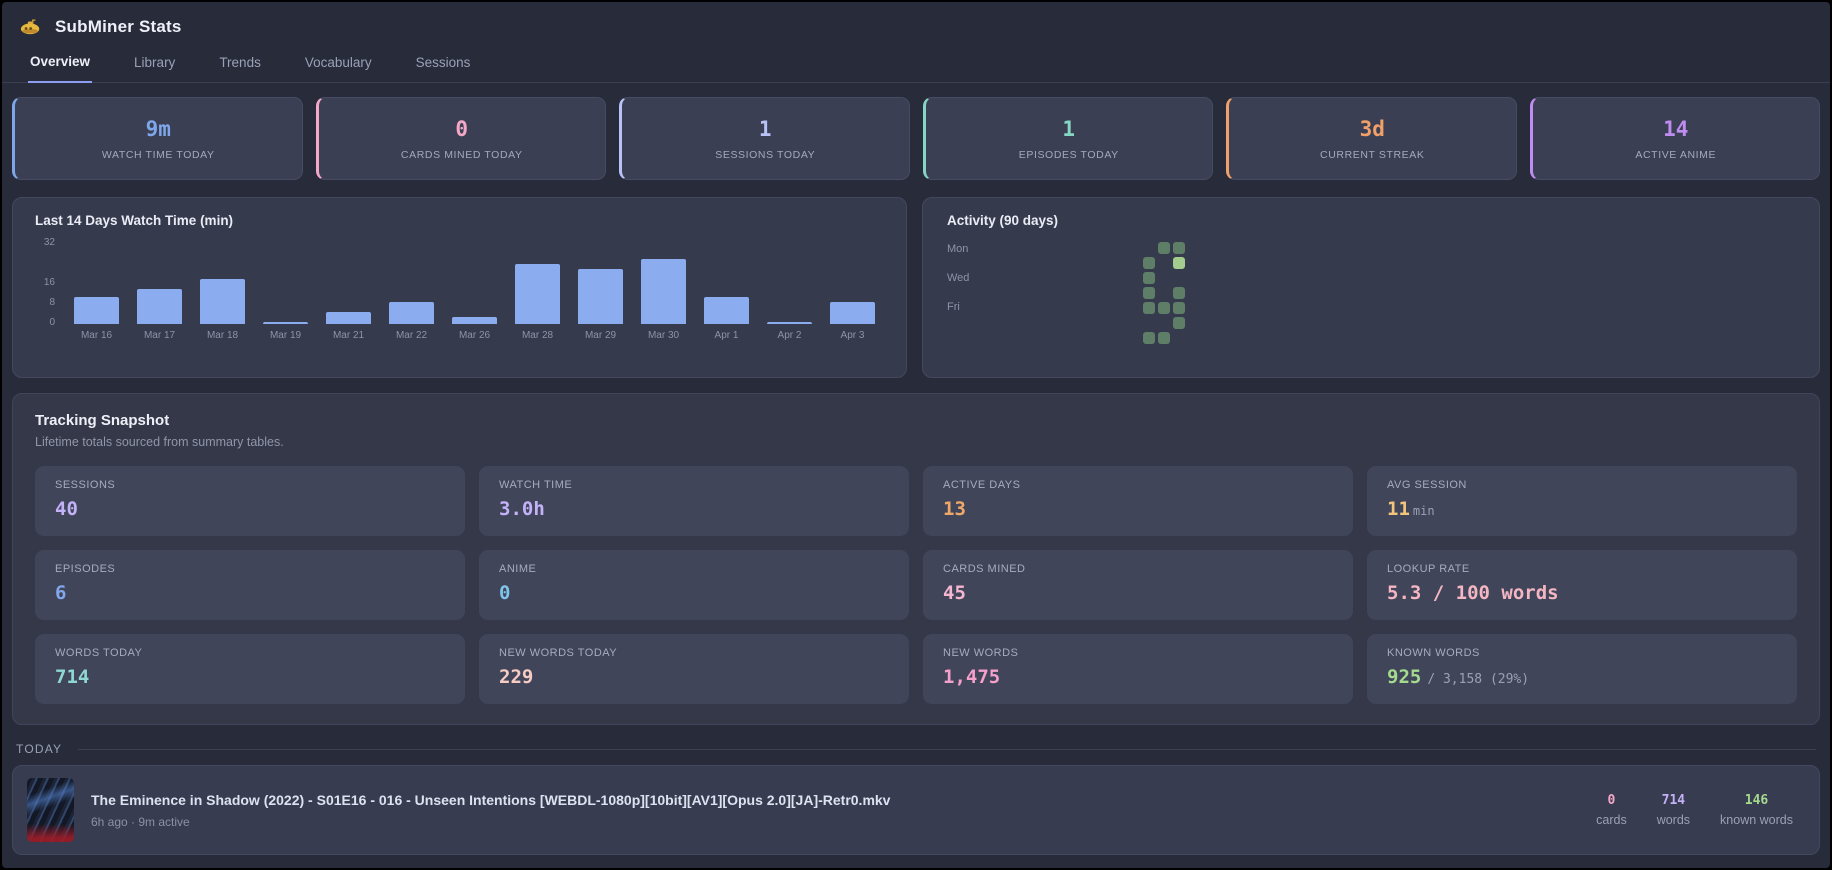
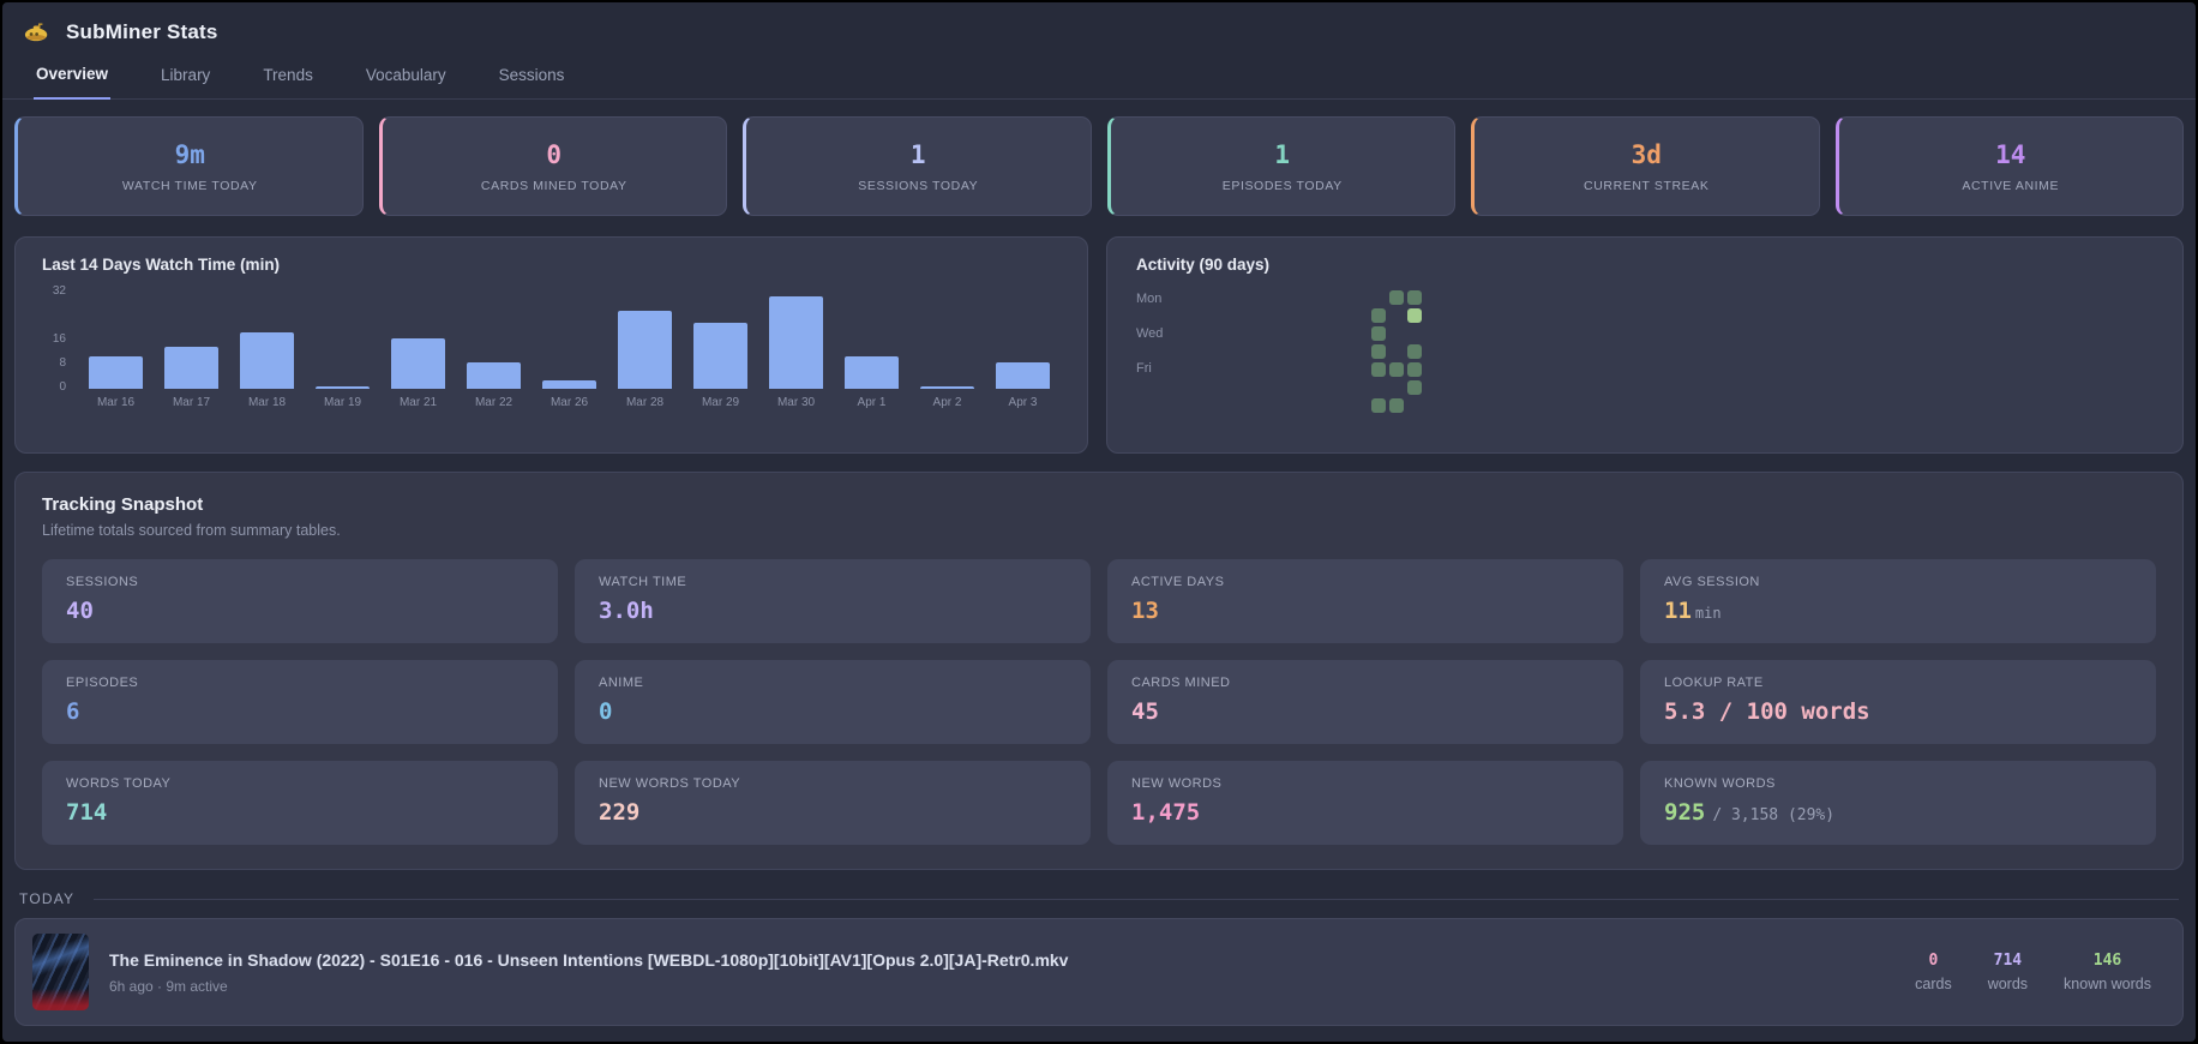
Mar 18: 18 -> 19
Mar 21: 5 -> 17
Mar 28: 24 -> 26
Mar 30: 26 -> 31
